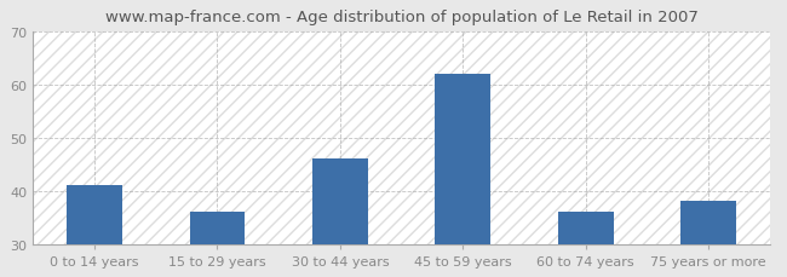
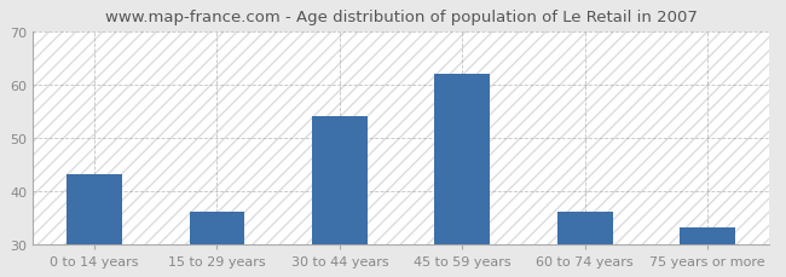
0 to 14 years: 41 -> 43
30 to 44 years: 46 -> 54
75 years or more: 38 -> 33
